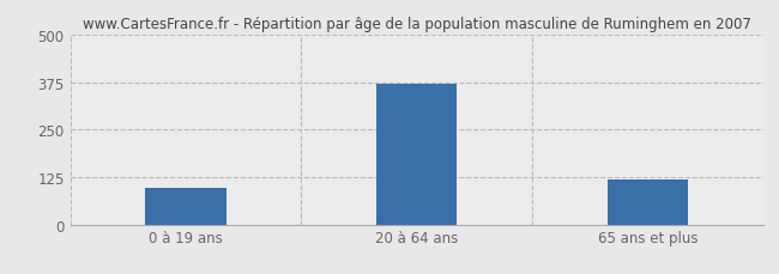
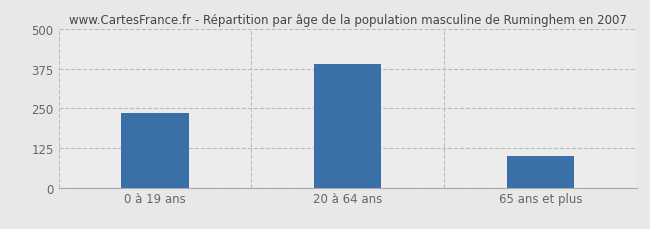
0 à 19 ans: 95 -> 235
20 à 64 ans: 370 -> 390
65 ans et plus: 120 -> 100
